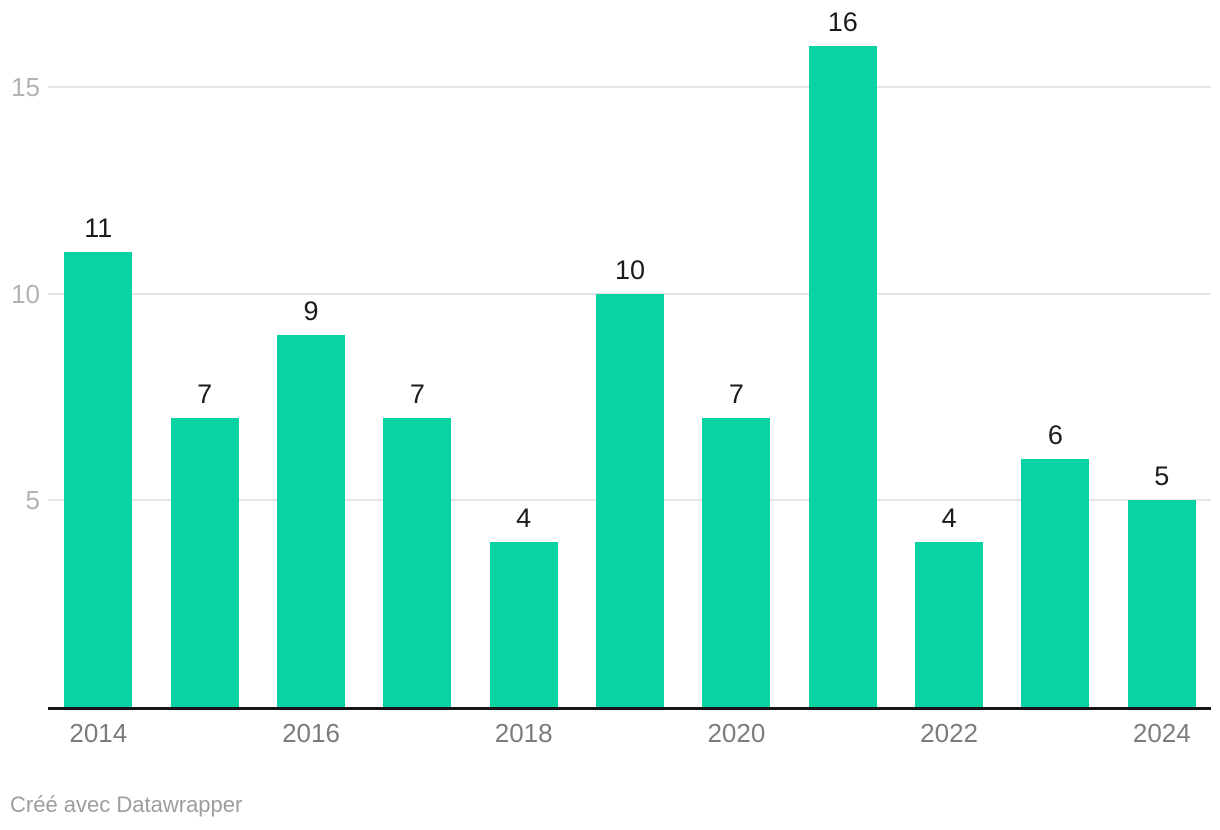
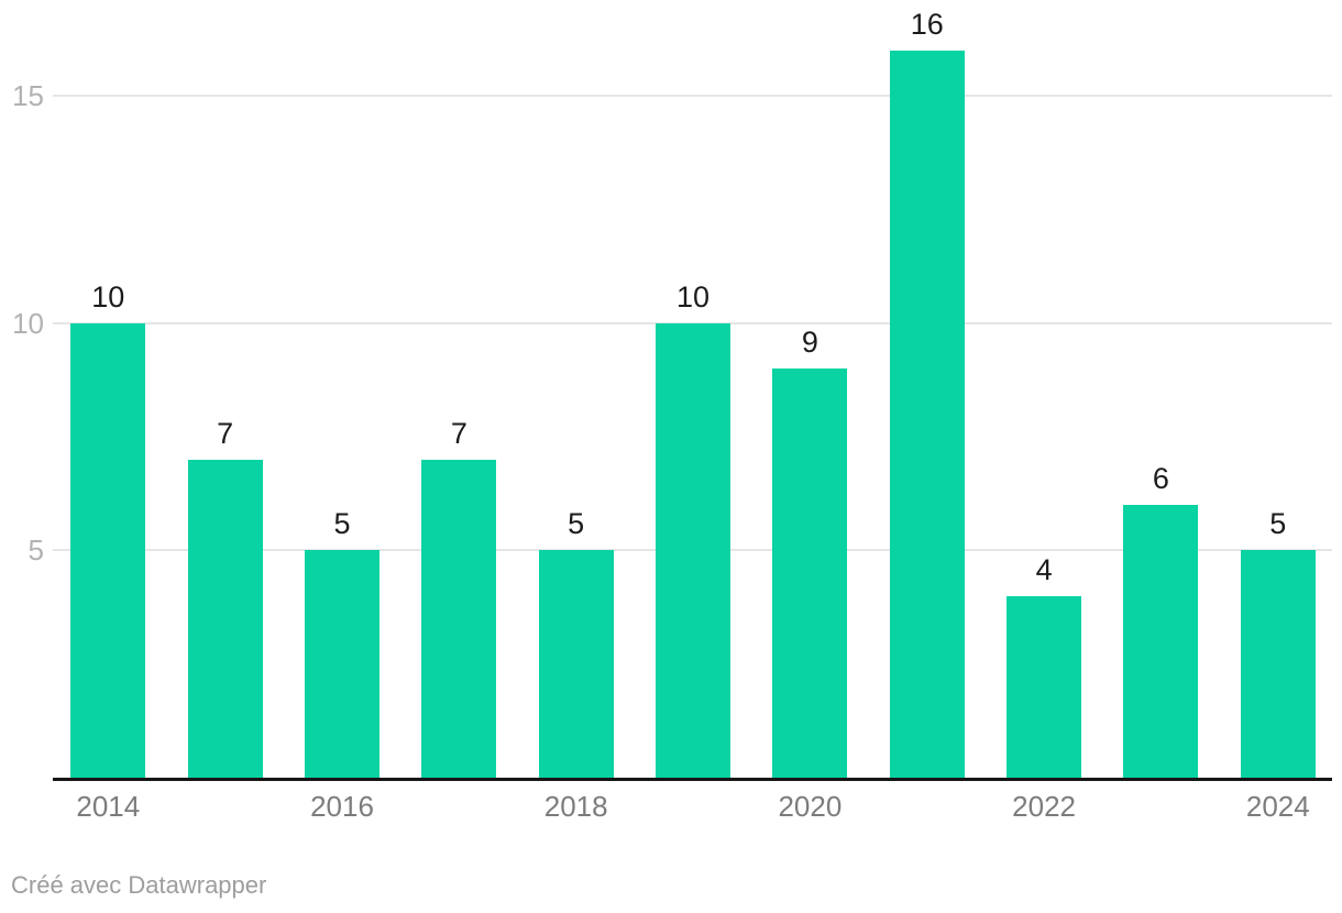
2014: 11 -> 10
2016: 9 -> 5
2018: 4 -> 5
2020: 7 -> 9
